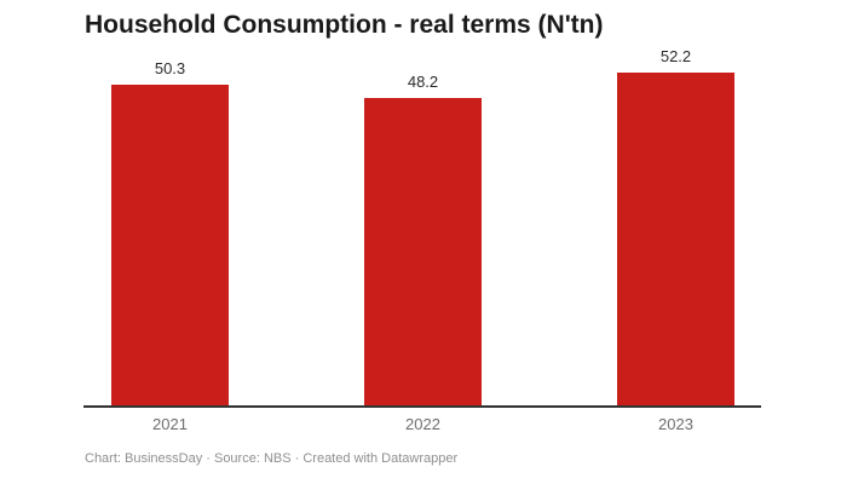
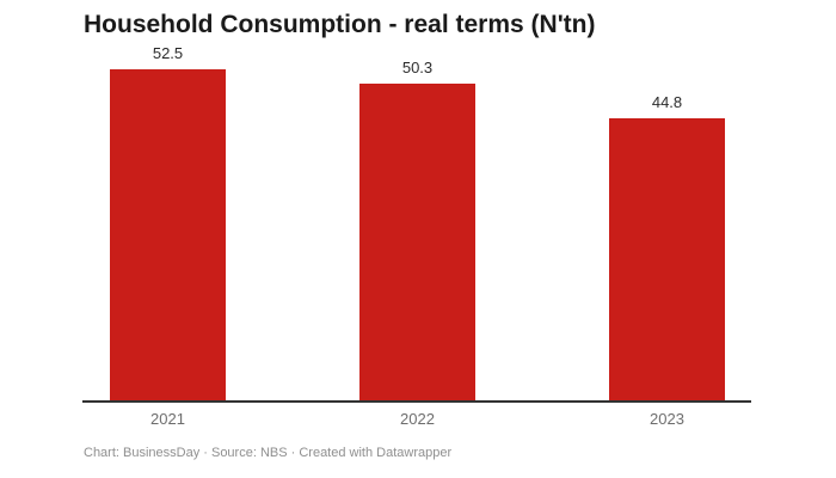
2021: 50.3 -> 52.5
2022: 48.2 -> 50.3
2023: 52.2 -> 44.8
